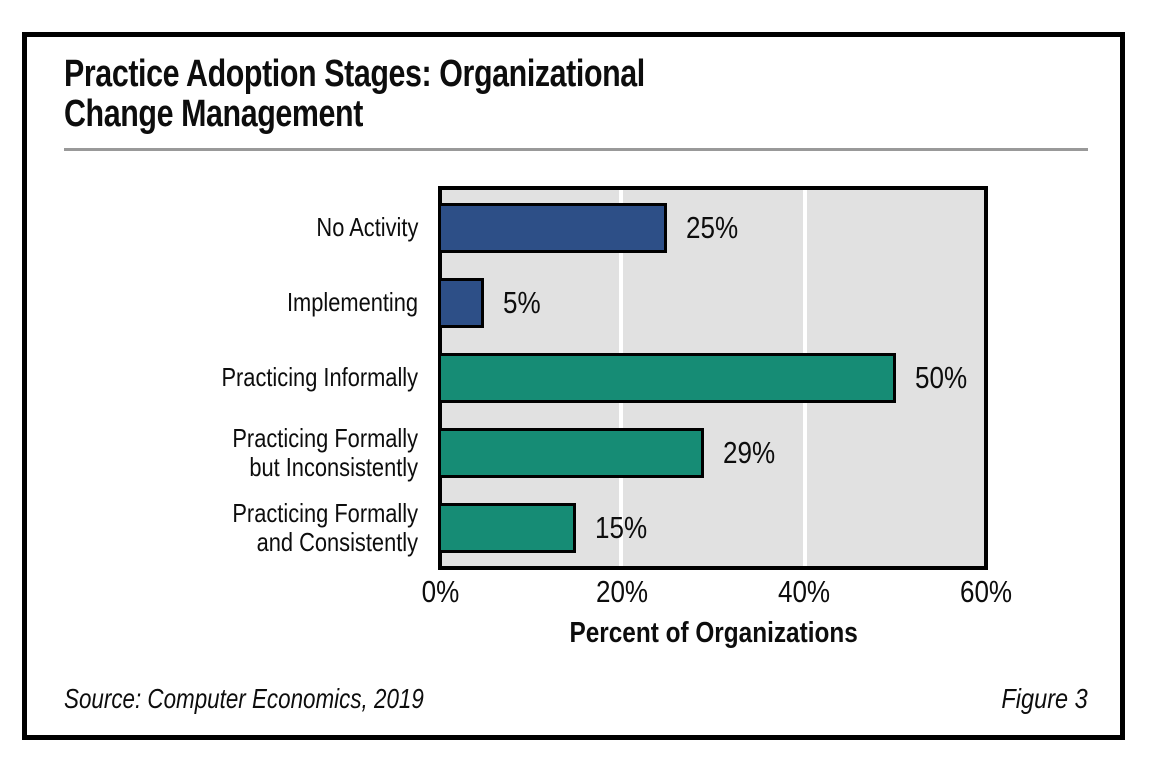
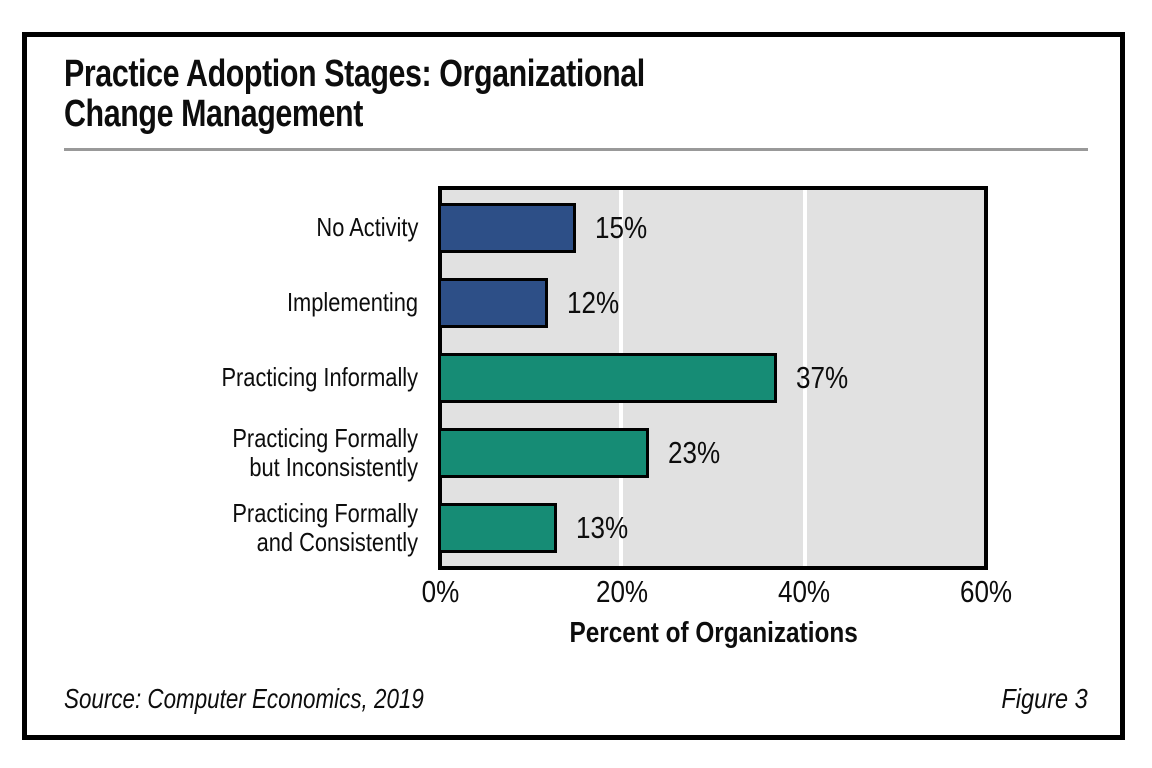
No Activity: 25% -> 15%
Implementing: 5% -> 12%
Practicing Informally: 50% -> 37%
Practicing Formally but Inconsistently: 29% -> 23%
Practicing Formally and Consistently: 15% -> 13%
